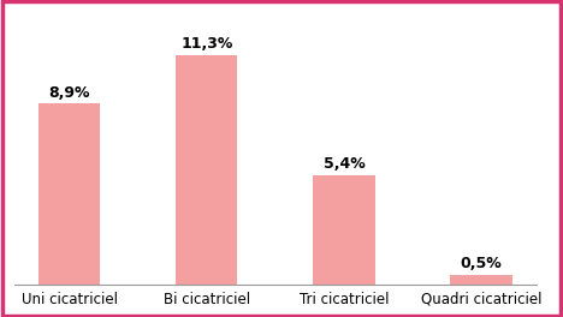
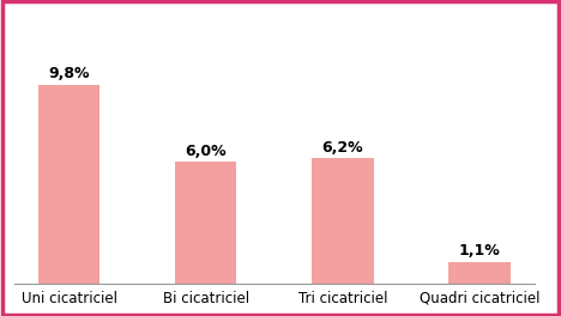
Uni cicatriciel: 8,9% -> 9,8%
Bi cicatriciel: 11,3% -> 6,0%
Tri cicatriciel: 5,4% -> 6,2%
Quadri cicatriciel: 0,5% -> 1,1%
